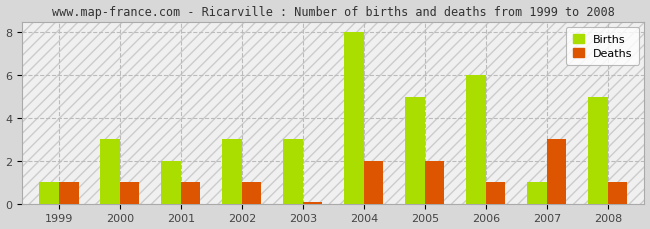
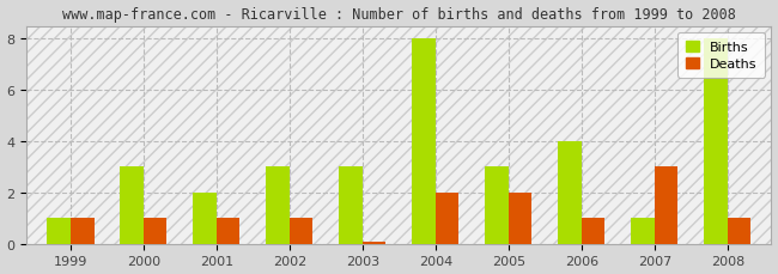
Births/2005: 5 -> 3
Births/2006: 6 -> 4
Births/2008: 5 -> 8
